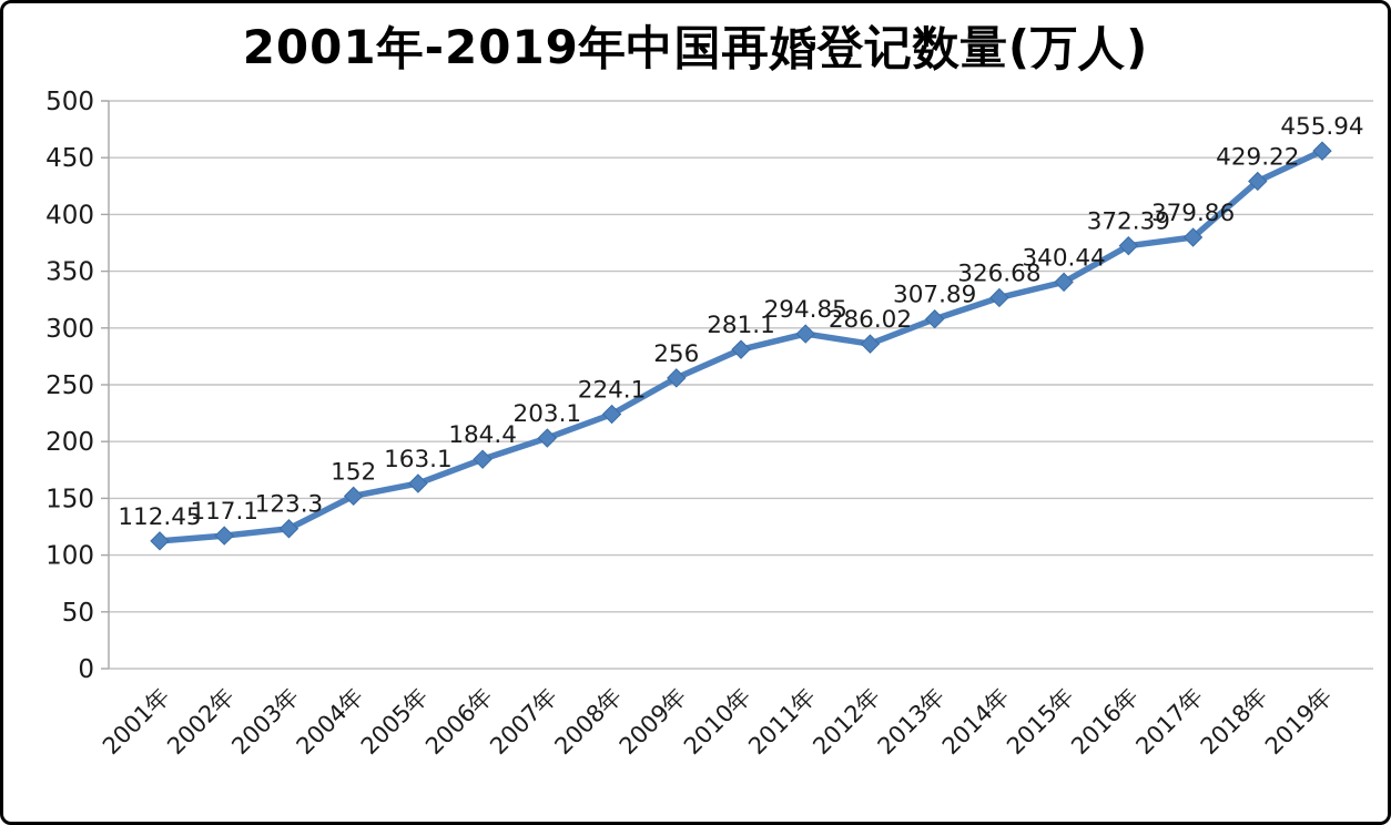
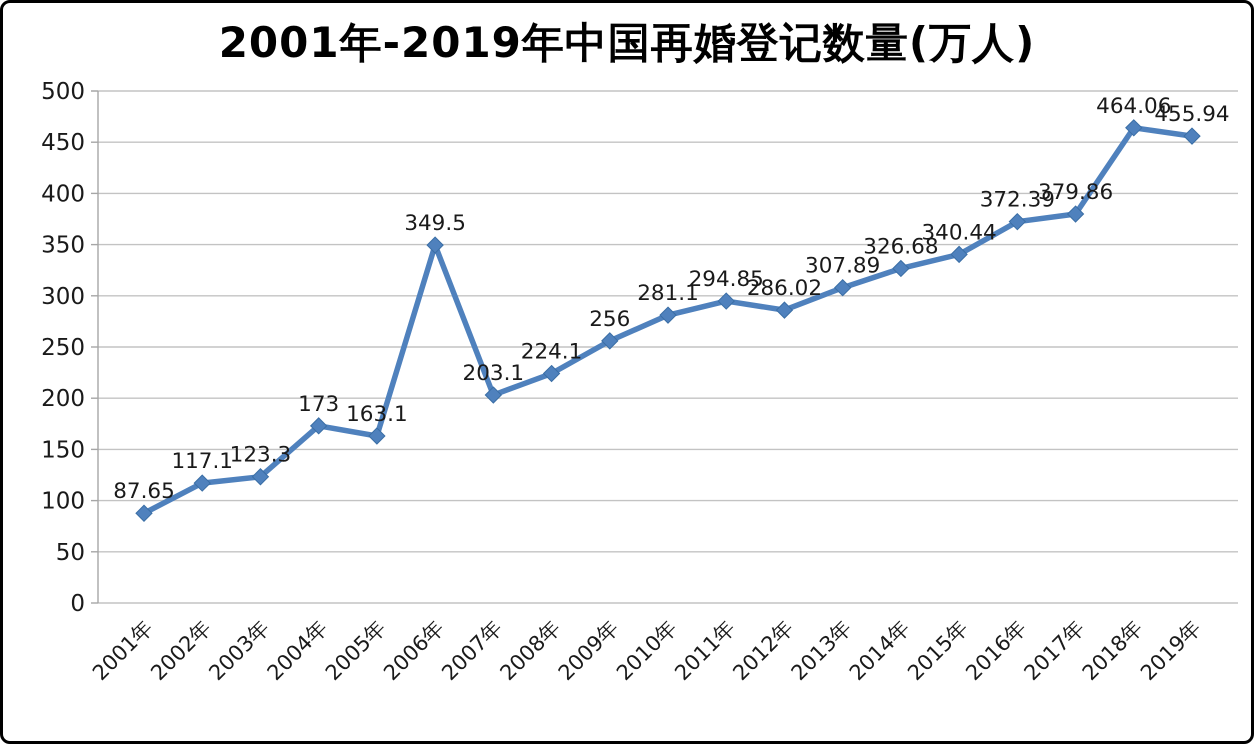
2001年: 112.45 -> 87.65
2004年: 152 -> 173
2006年: 184.4 -> 349.5
2018年: 429.22 -> 464.06
